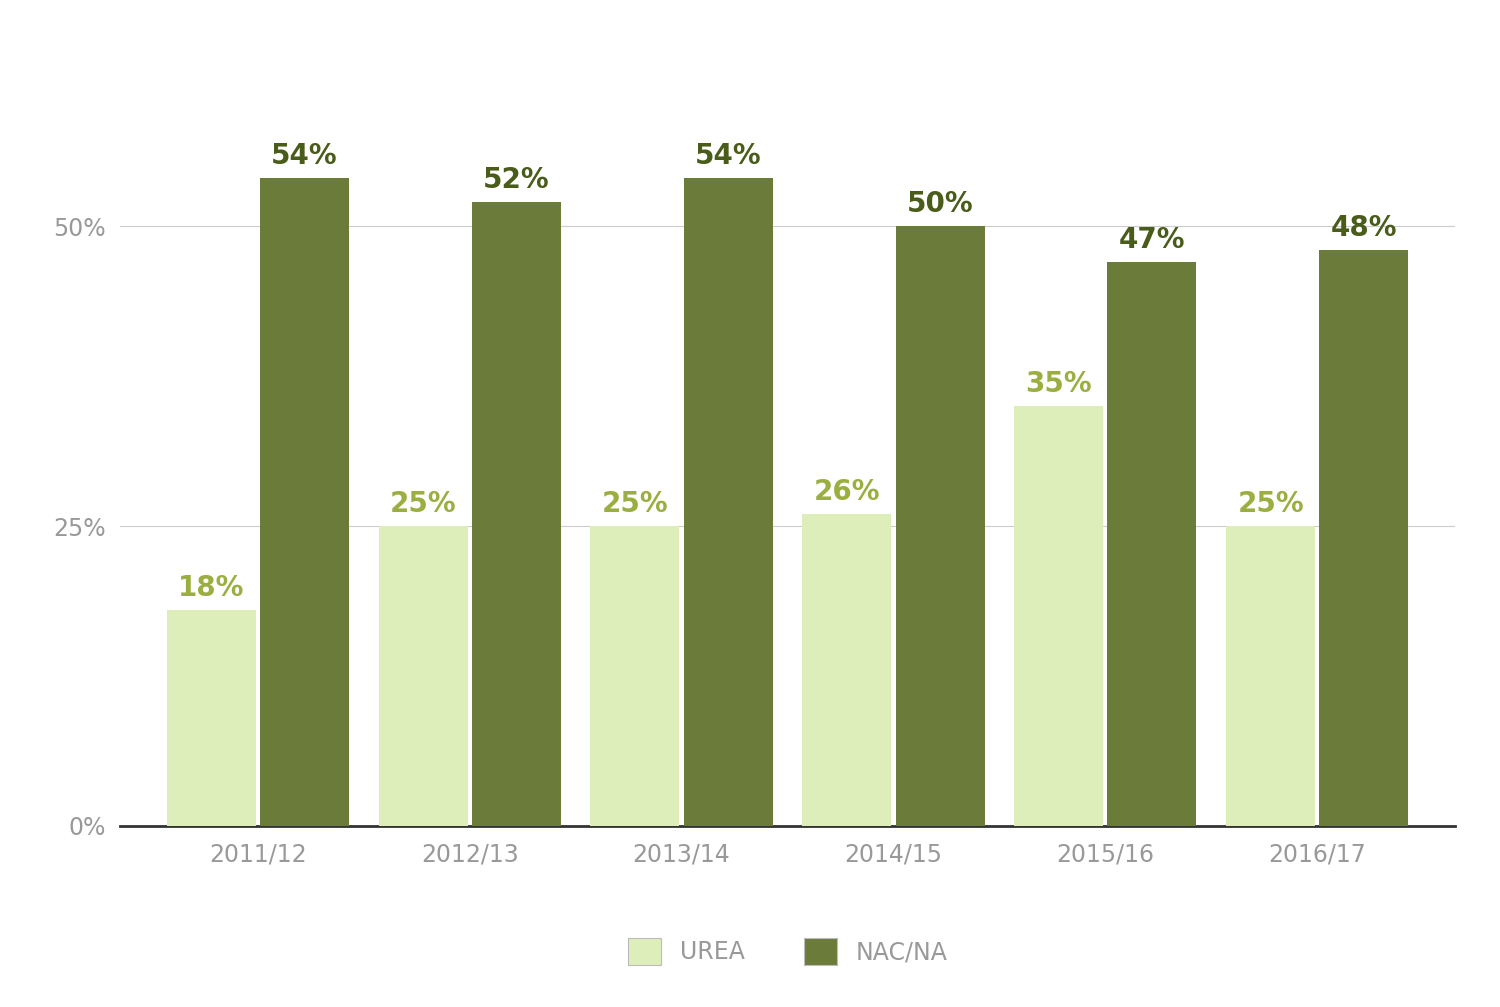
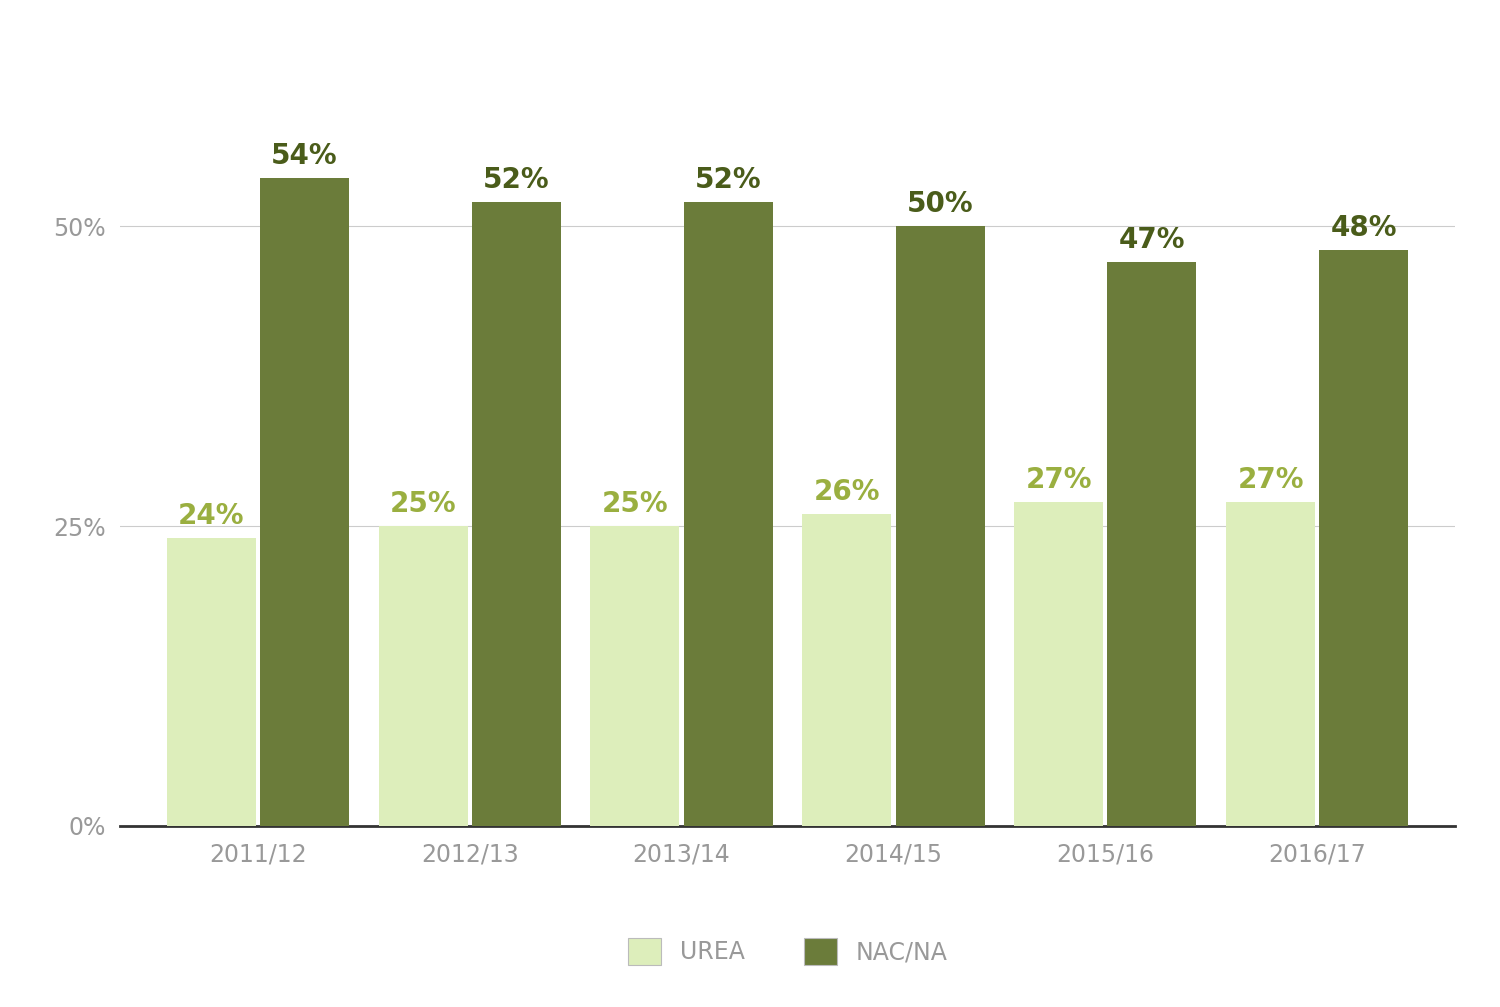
UREA/2011/12: 18% -> 24%
NAC/NA/2013/14: 54% -> 52%
UREA/2015/16: 35% -> 27%
UREA/2016/17: 25% -> 27%
